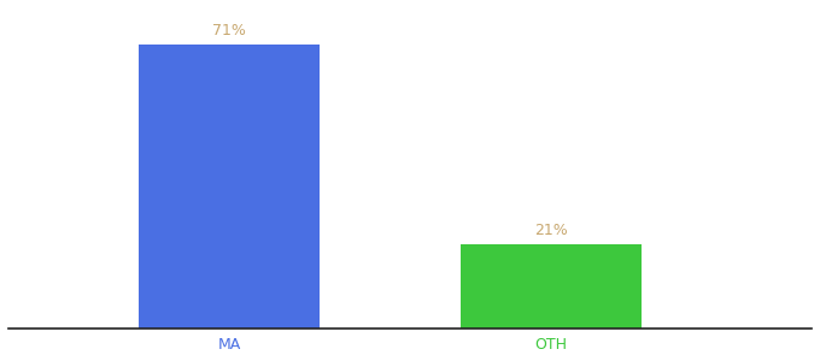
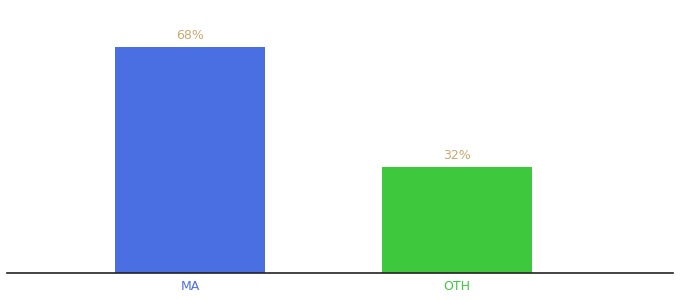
MA: 71% -> 68%
OTH: 21% -> 32%
